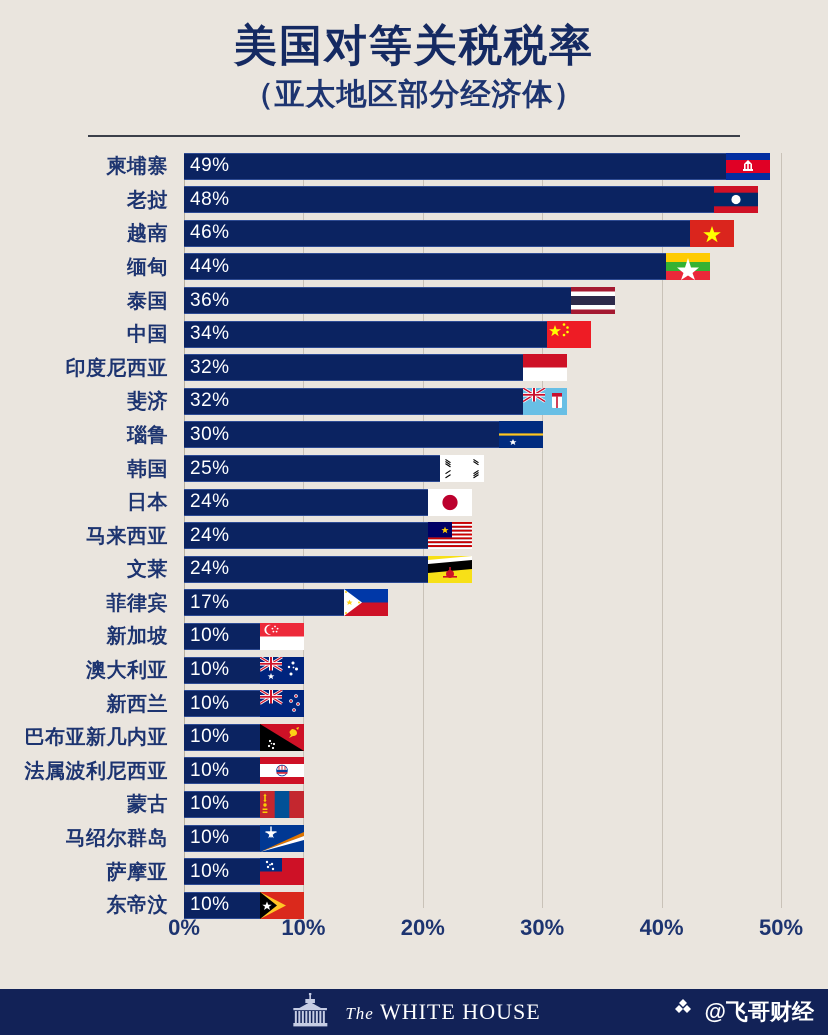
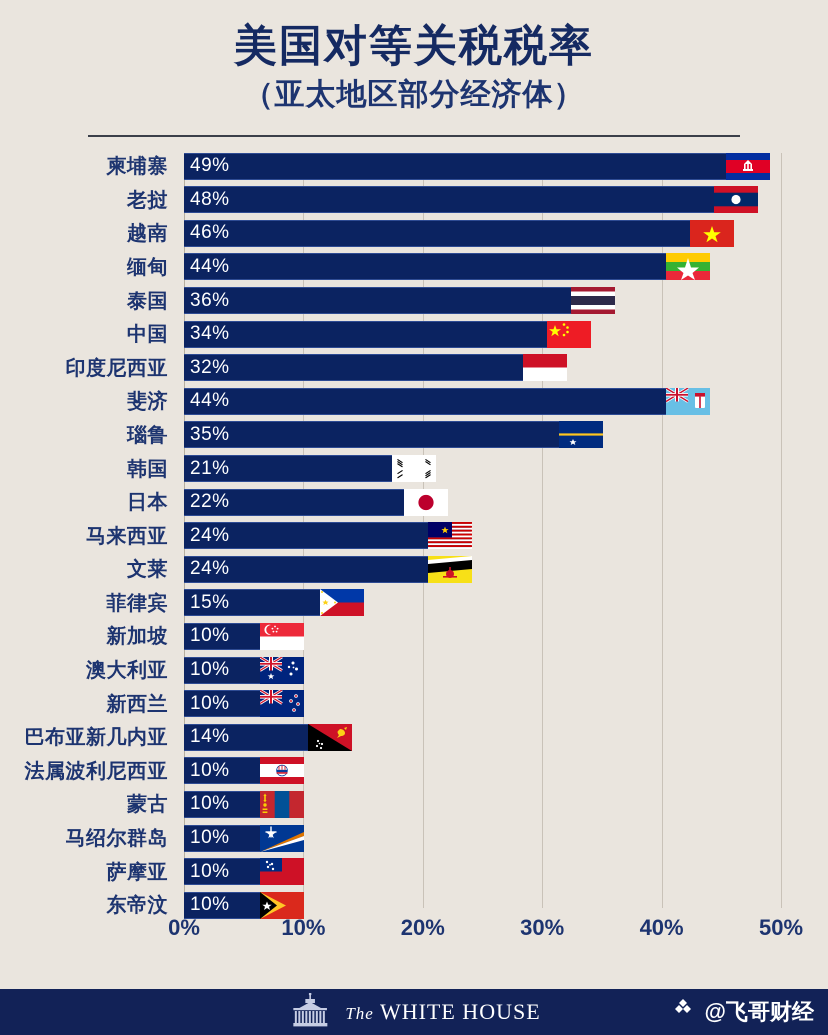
斐济: 32% -> 44%
瑙鲁: 30% -> 35%
韩国: 25% -> 21%
日本: 24% -> 22%
菲律宾: 17% -> 15%
巴布亚新几内亚: 10% -> 14%
